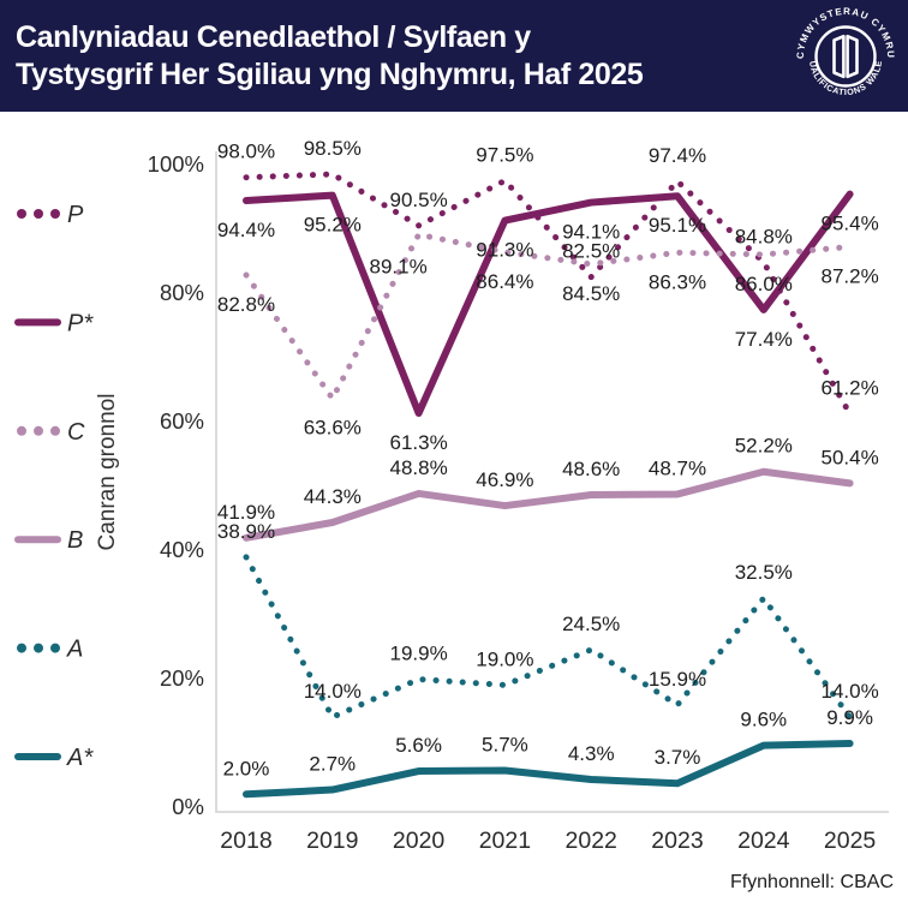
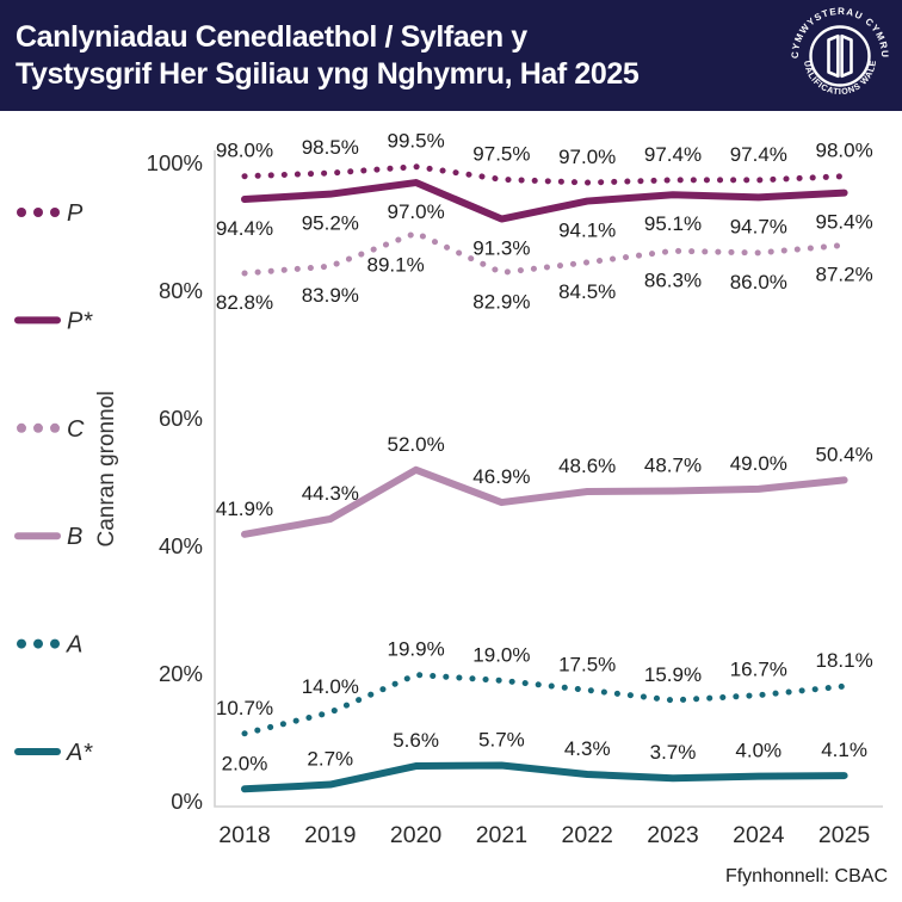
A/2018: 38.9% -> 10.7%
C/2019: 63.6% -> 83.9%
P/2020: 90.5% -> 99.5%
P*/2020: 61.3% -> 97.0%
B/2020: 48.8% -> 52.0%
C/2021: 86.4% -> 82.9%
P/2022: 82.5% -> 97.0%
A/2022: 24.5% -> 17.5%
P/2024: 84.8% -> 97.4%
P*/2024: 77.4% -> 94.7%
B/2024: 52.2% -> 49.0%
A/2024: 32.5% -> 16.7%
A*/2024: 9.6% -> 4.0%
P/2025: 61.2% -> 98.0%
A/2025: 14.0% -> 18.1%
A*/2025: 9.9% -> 4.1%
